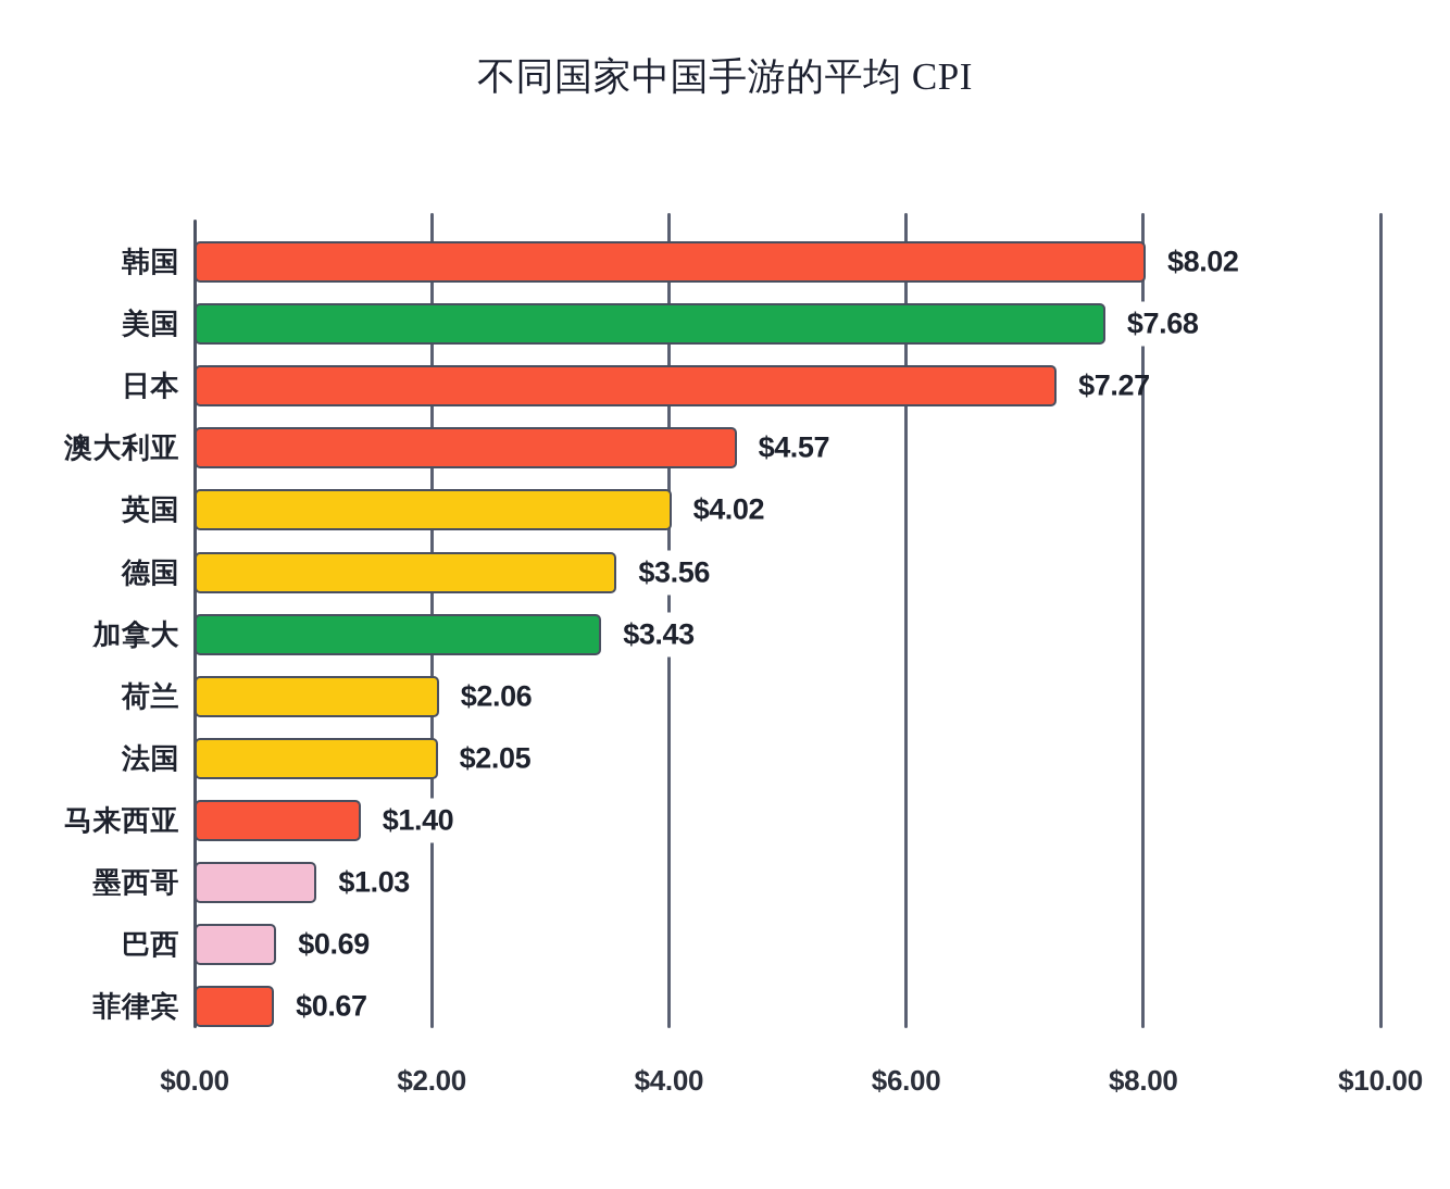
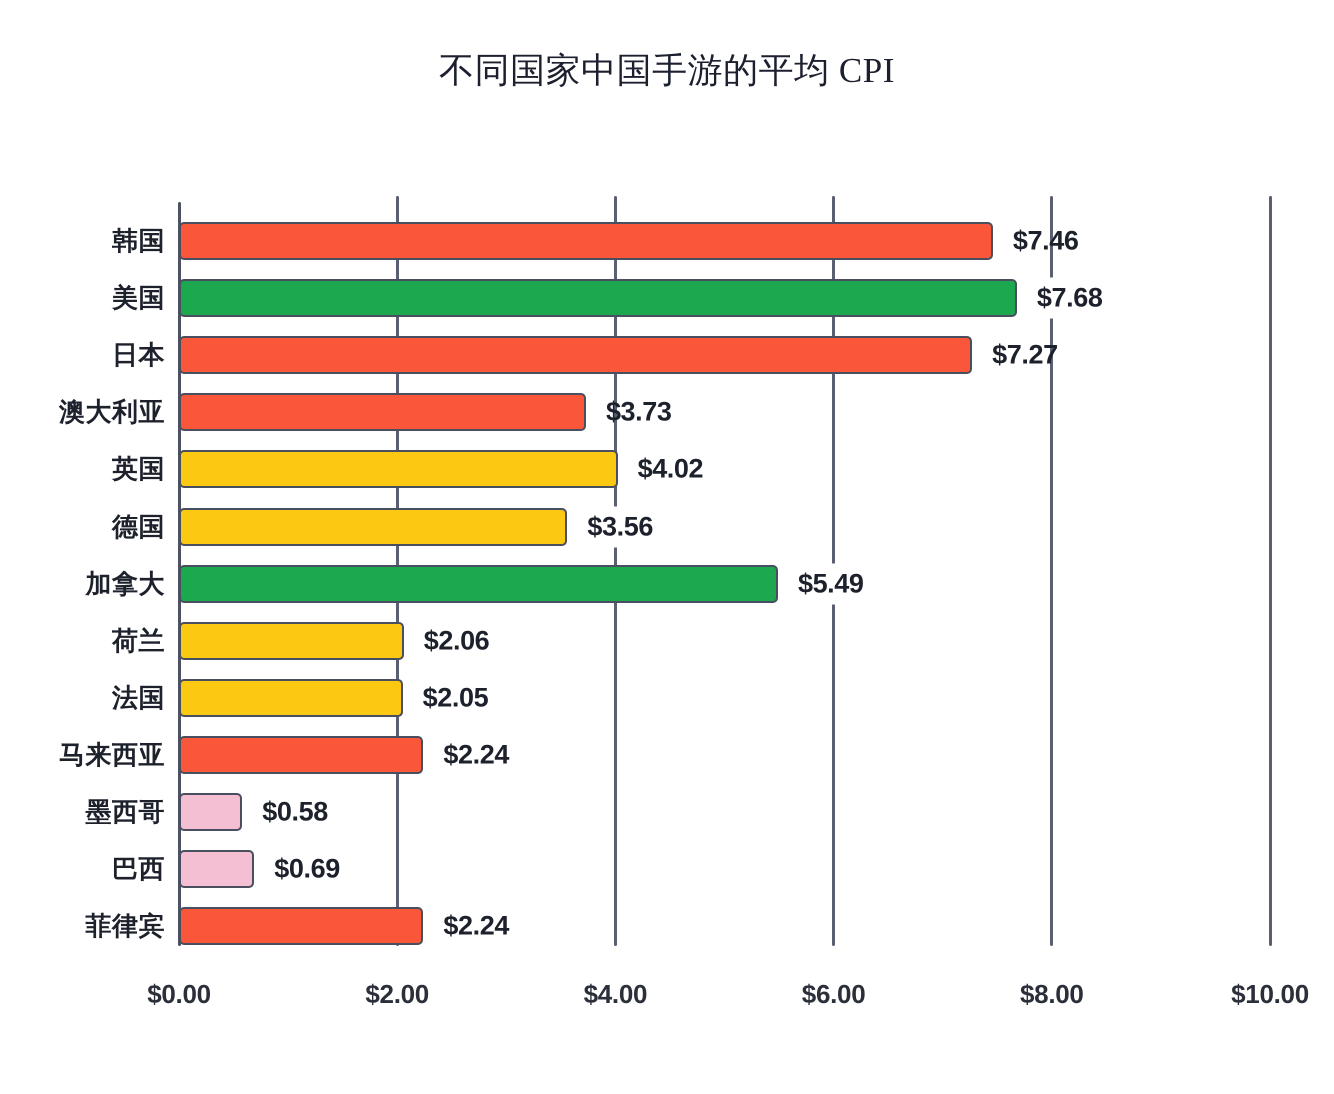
韩国: $8.02 -> $7.46
澳大利亚: $4.57 -> $3.73
加拿大: $3.43 -> $5.49
马来西亚: $1.40 -> $2.24
墨西哥: $1.03 -> $0.58
菲律宾: $0.67 -> $2.24
